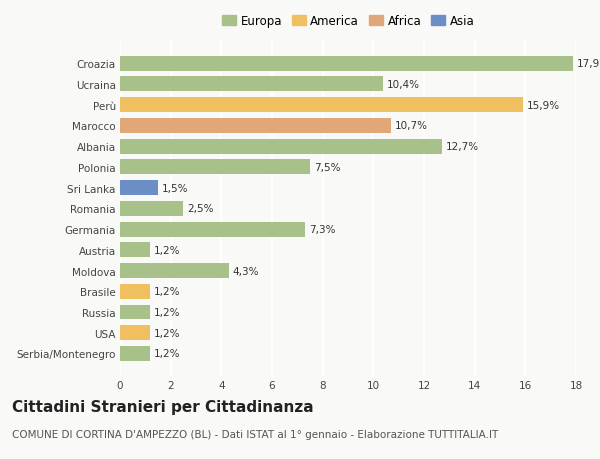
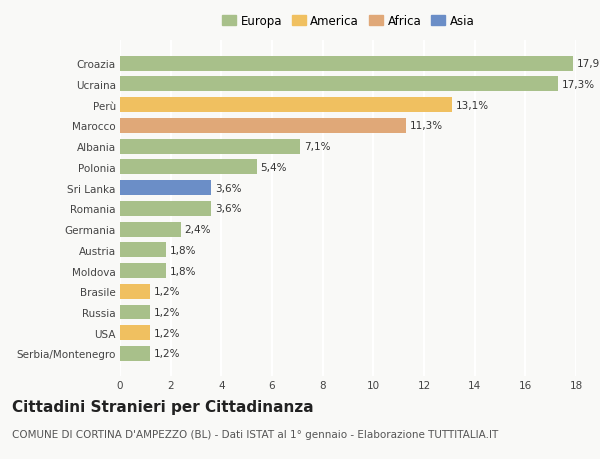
Ucraina: 10,4% -> 17,3%
Perù: 15,9% -> 13,1%
Marocco: 10,7% -> 11,3%
Albania: 12,7% -> 7,1%
Polonia: 7,5% -> 5,4%
Sri Lanka: 1,5% -> 3,6%
Romania: 2,5% -> 3,6%
Germania: 7,3% -> 2,4%
Austria: 1,2% -> 1,8%
Moldova: 4,3% -> 1,8%
